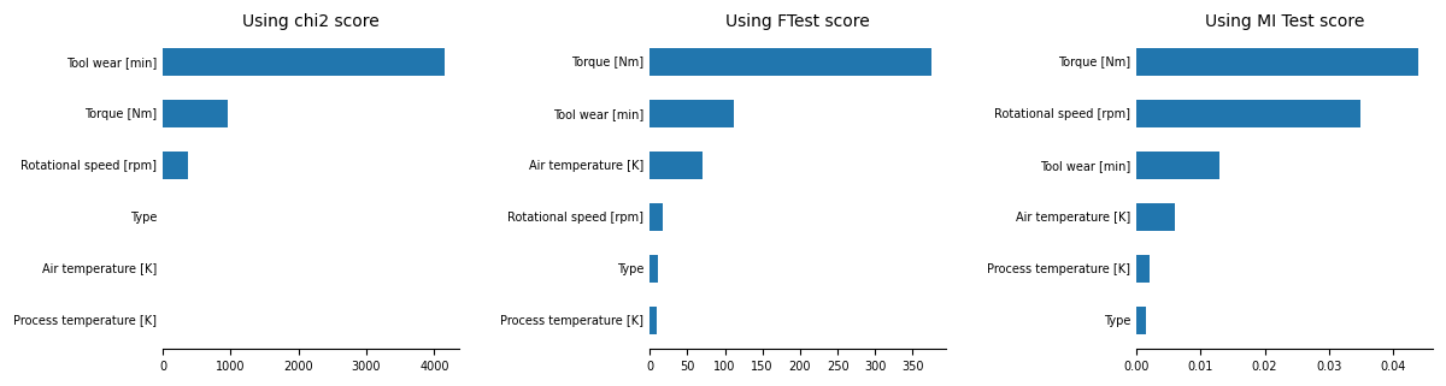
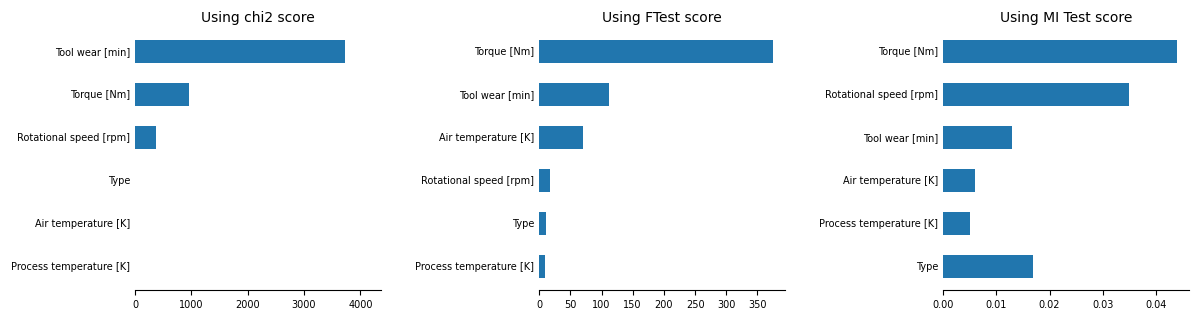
Using chi2 score/Tool wear [min]: 4150 -> 3720
Using MI Test score/Process temperature [K]: 0.0020 -> 0.0050
Using MI Test score/Type: 0.0015 -> 0.0168
